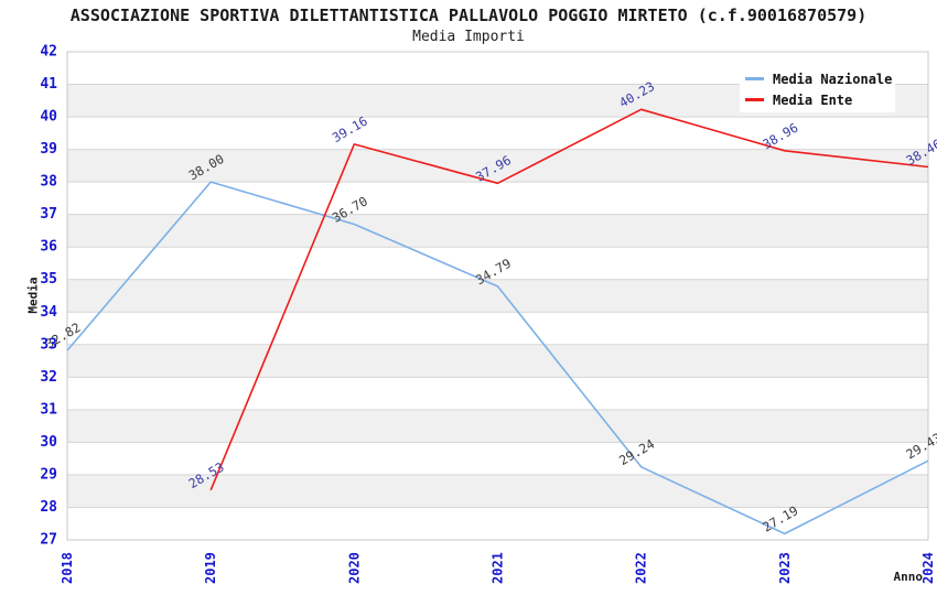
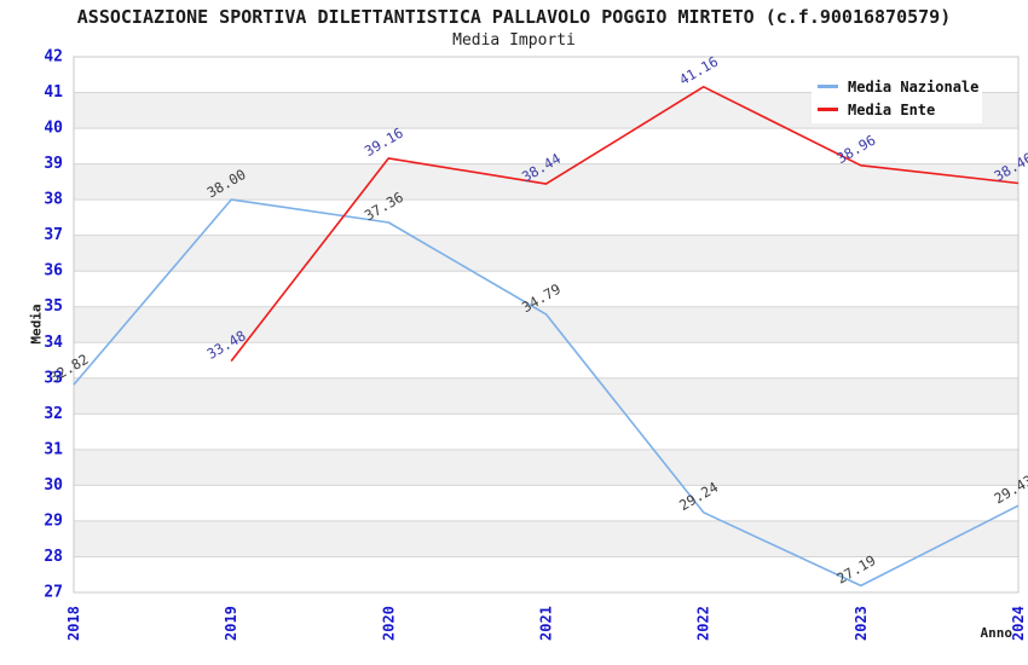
Media Ente/2019: 28.53 -> 33.48
Media Nazionale/2020: 36.70 -> 37.36
Media Ente/2021: 37.96 -> 38.44
Media Ente/2022: 40.23 -> 41.16
